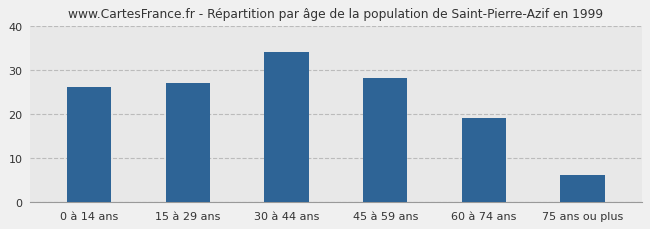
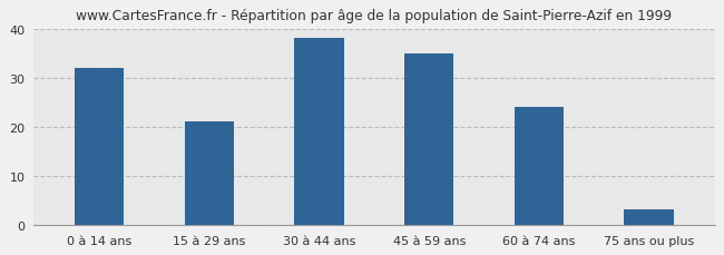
0 à 14 ans: 26 -> 32
15 à 29 ans: 27 -> 21
30 à 44 ans: 34 -> 38
45 à 59 ans: 28 -> 35
60 à 74 ans: 19 -> 24
75 ans ou plus: 6 -> 3
